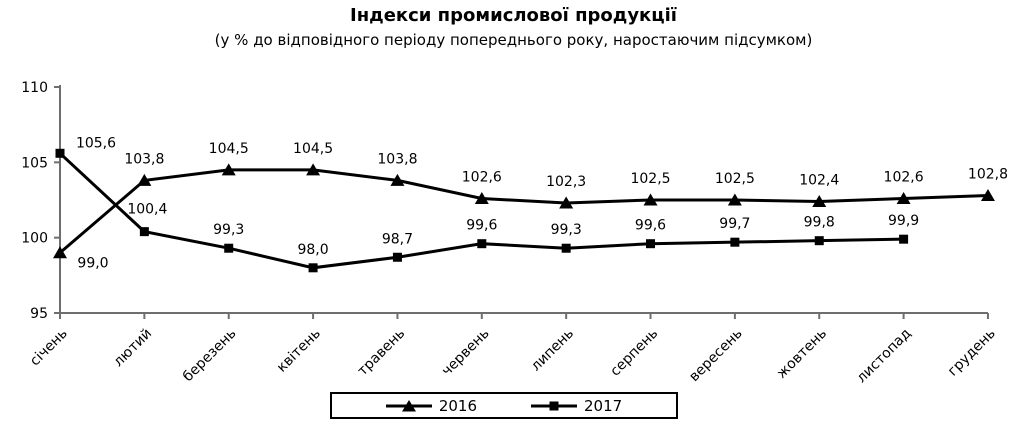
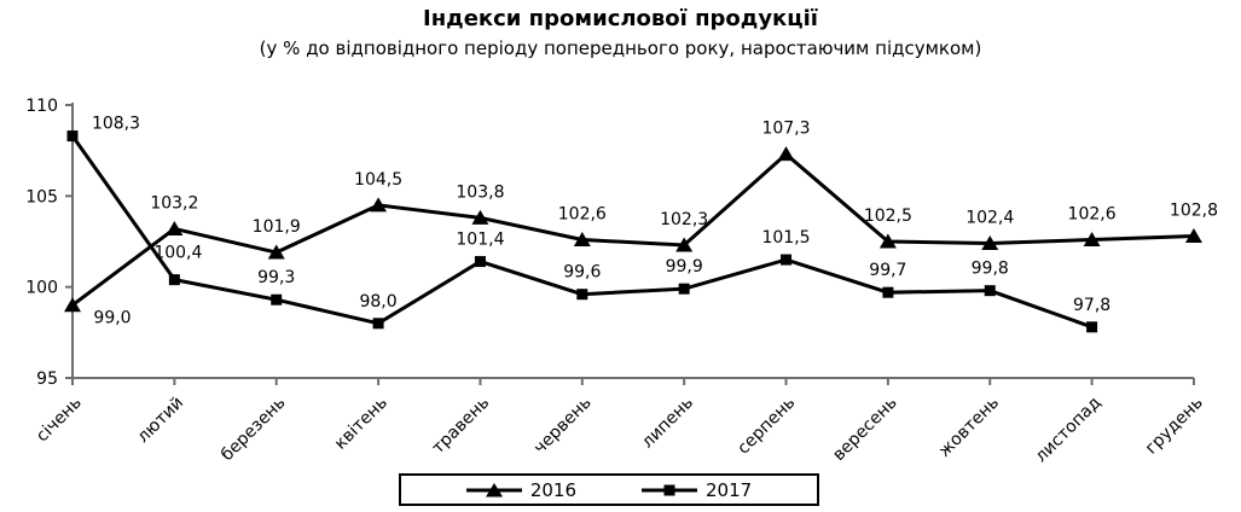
2017/січень: 105,6 -> 108,3
2016/лютий: 103,8 -> 103,2
2016/березень: 104,5 -> 101,9
2017/травень: 98,7 -> 101,4
2017/липень: 99,3 -> 99,9
2016/серпень: 102,5 -> 107,3
2017/серпень: 99,6 -> 101,5
2017/листопад: 99,9 -> 97,8
